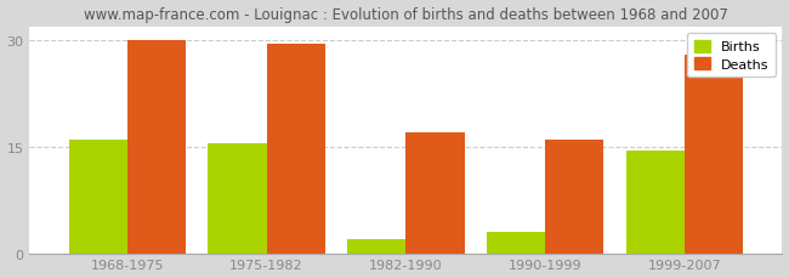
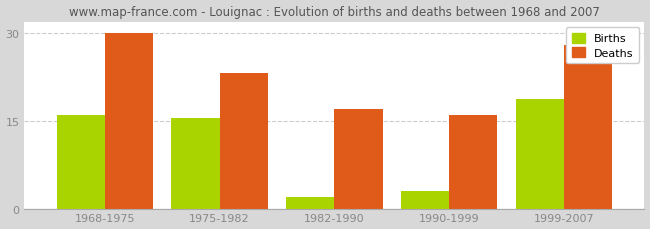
Deaths/1975-1982: 29.5 -> 23.2
Births/1999-2007: 14.5 -> 18.8
